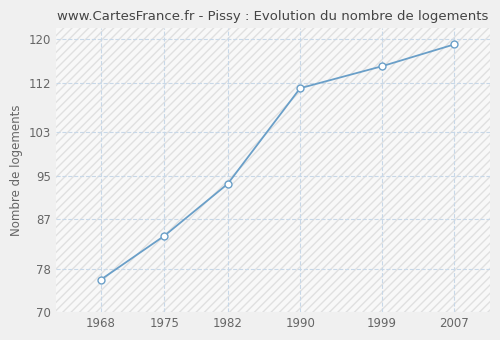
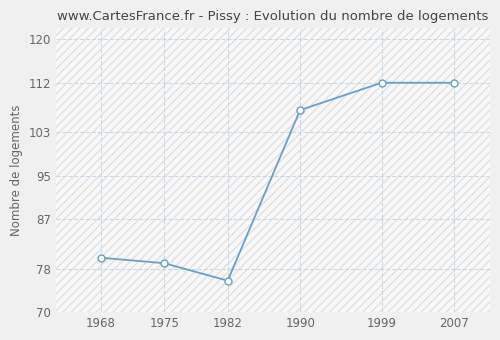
1968: 76.0 -> 80.0
1975: 84.0 -> 79.0
1982: 93.5 -> 75.8
1990: 111.0 -> 107.0
1999: 115.0 -> 112.0
2007: 119.0 -> 112.0
